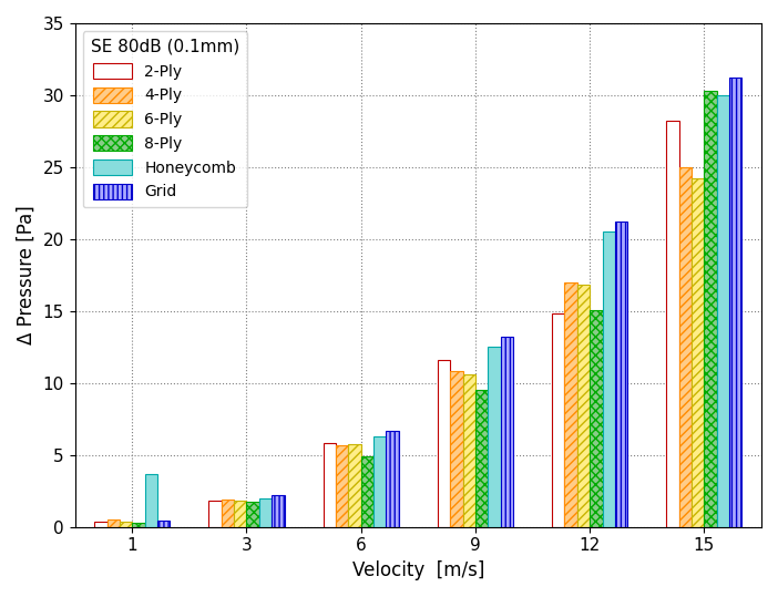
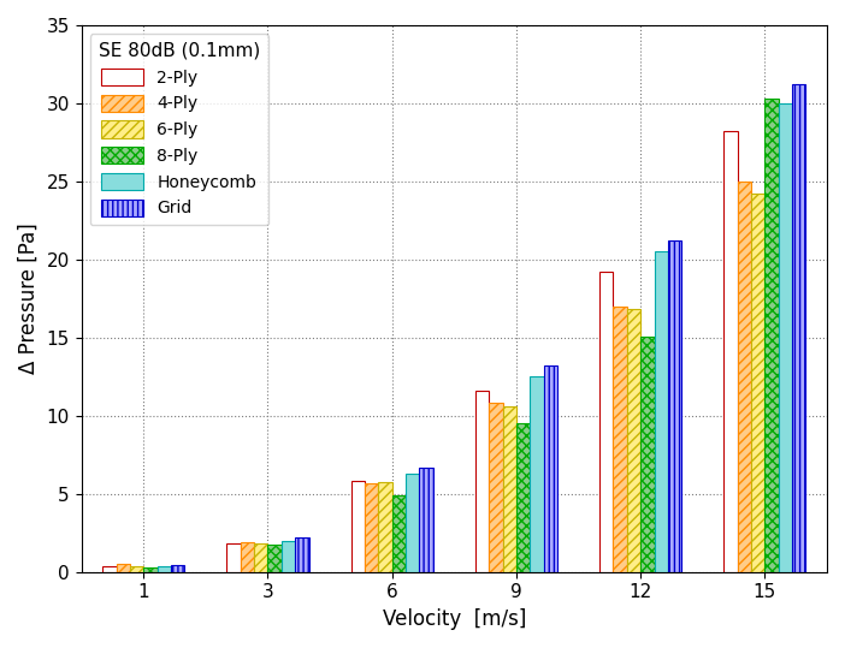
Honeycomb/1: 3.7 -> 0.4
2-Ply/12: 14.8 -> 19.2
